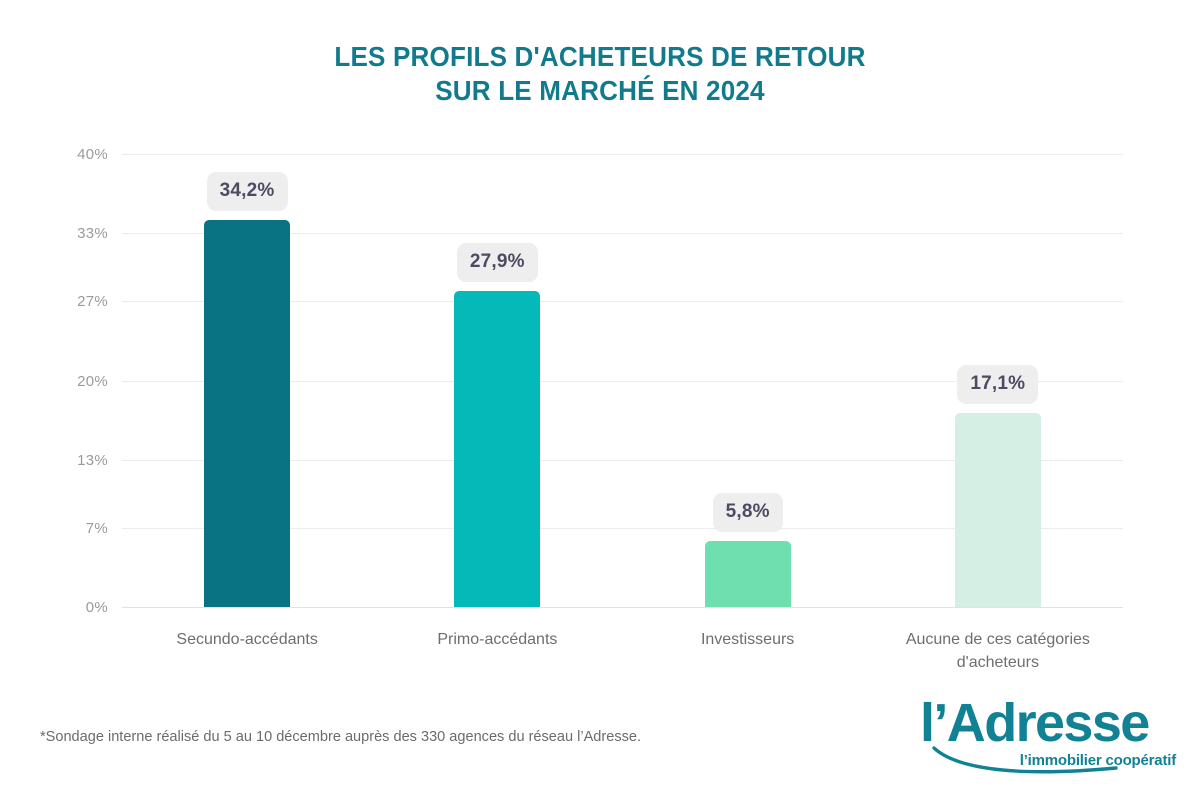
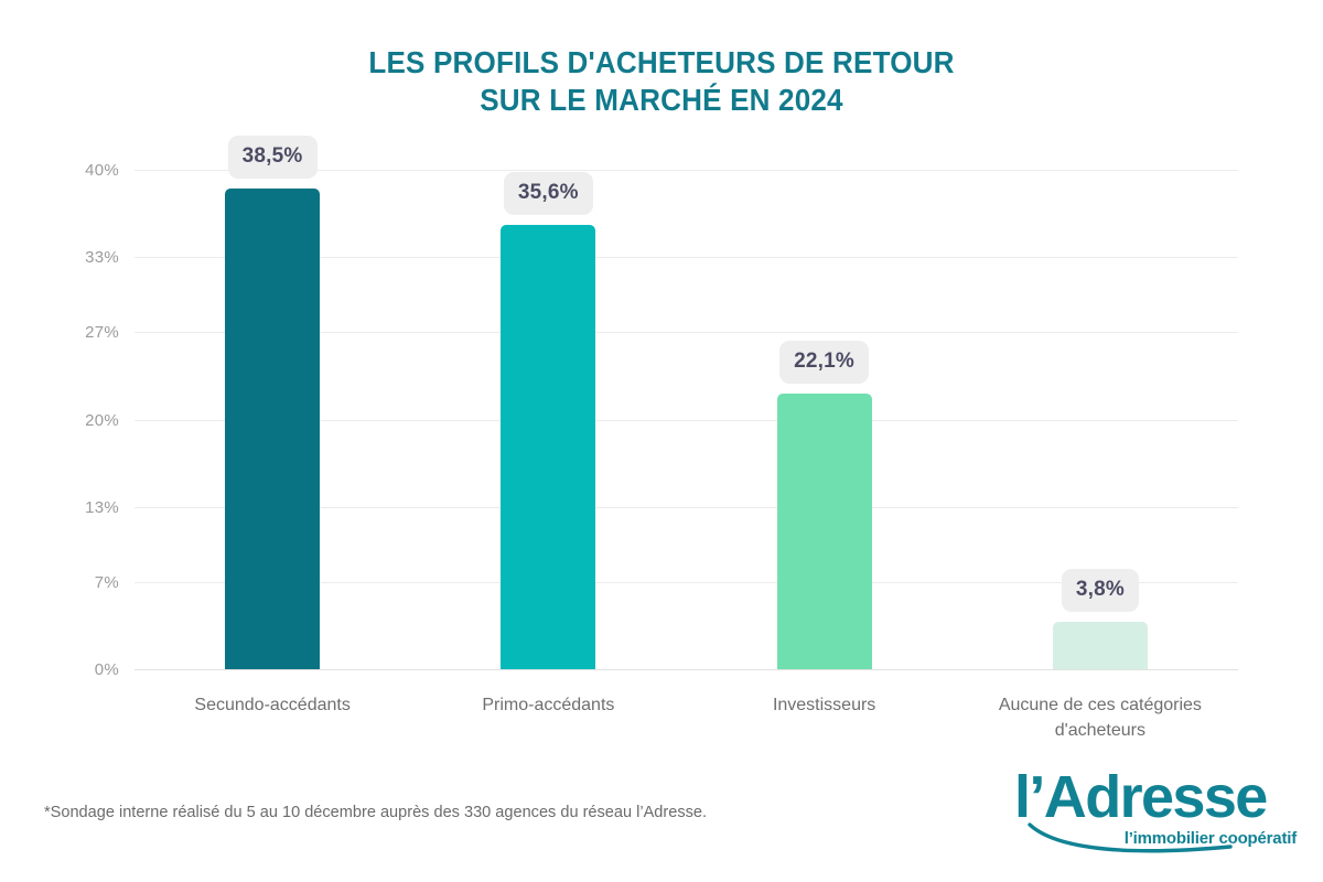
Secundo-accédants: 34,2% -> 38,5%
Primo-accédants: 27,9% -> 35,6%
Investisseurs: 5,8% -> 22,1%
Aucune de ces catégories d'acheteurs: 17,1% -> 3,8%
